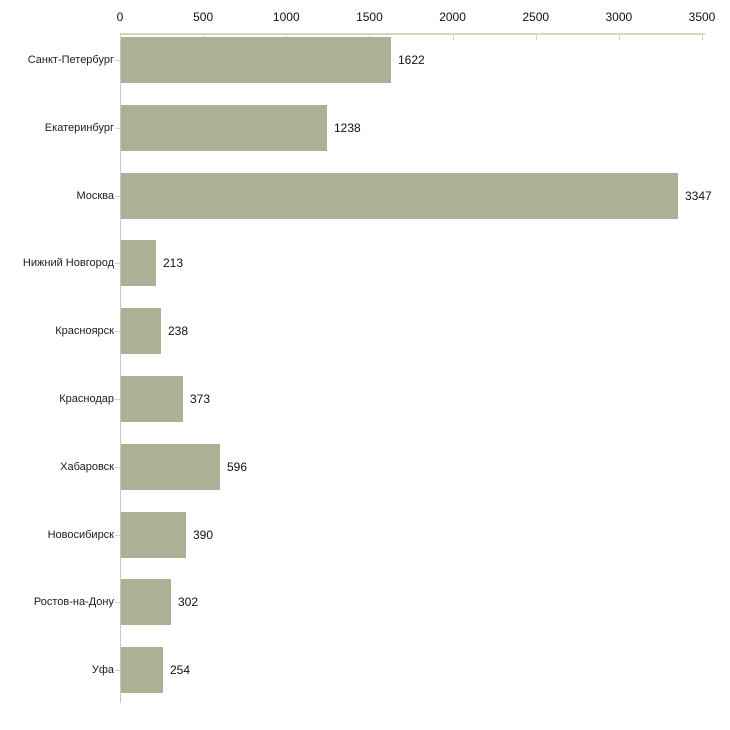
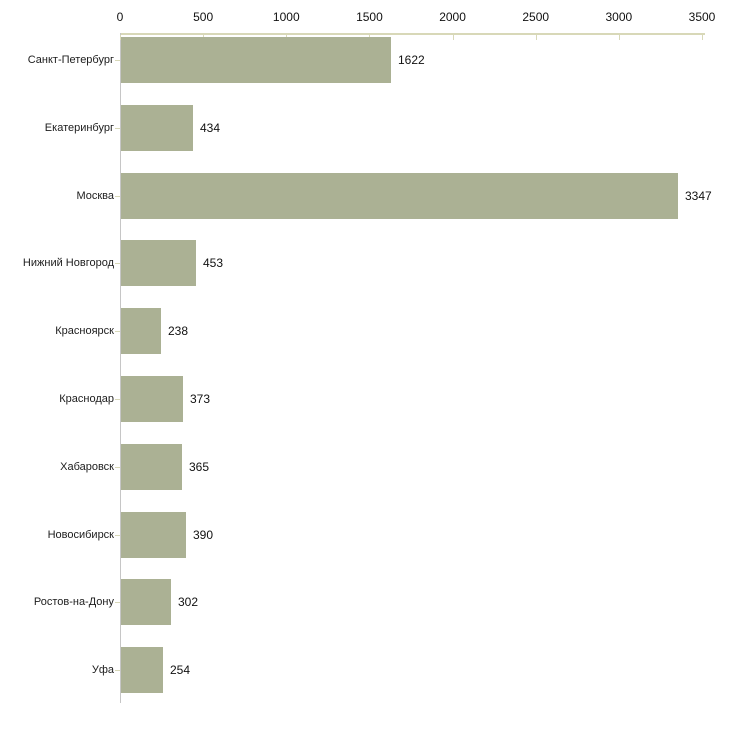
Екатеринбург: 1238 -> 434
Нижний Новгород: 213 -> 453
Хабаровск: 596 -> 365
